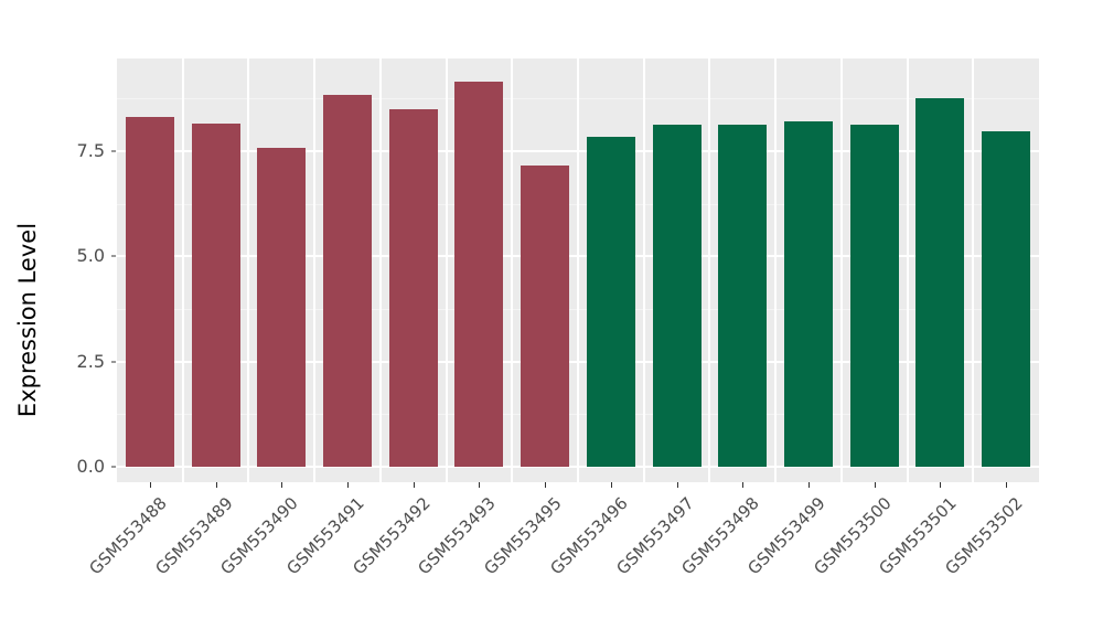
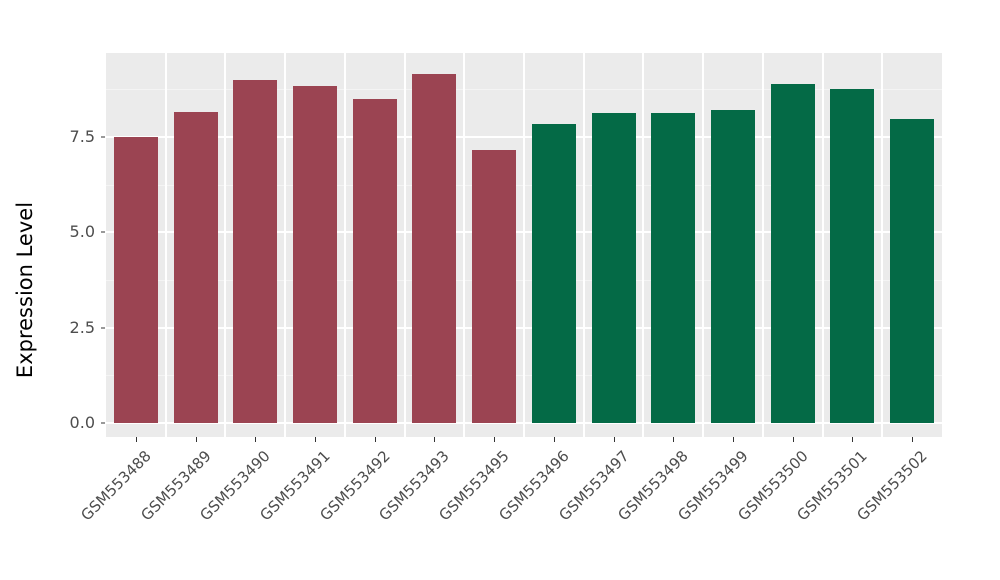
GSM553488: 8.3 -> 7.5
GSM553490: 7.6 -> 9.0
GSM553500: 8.1 -> 8.9
